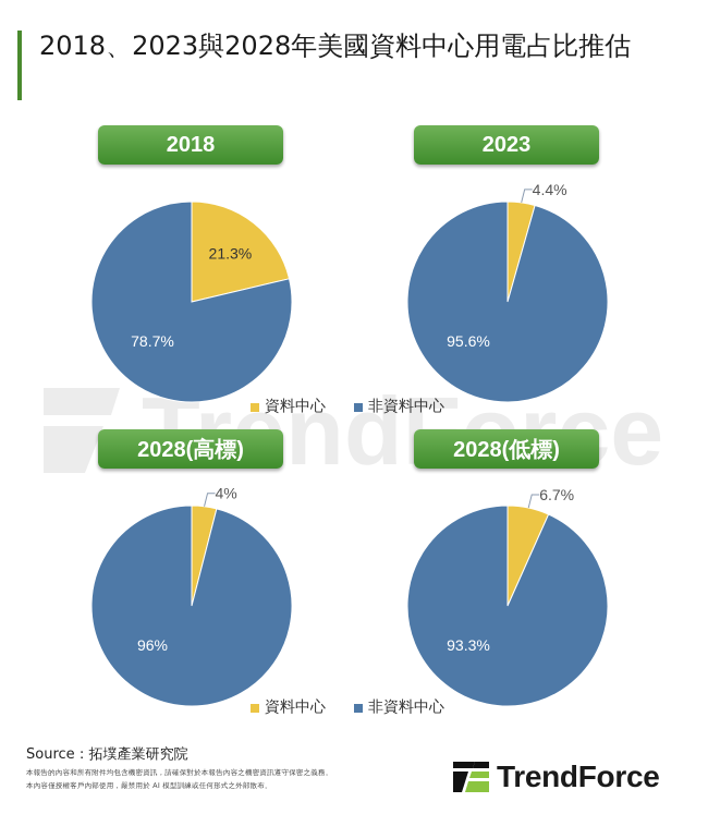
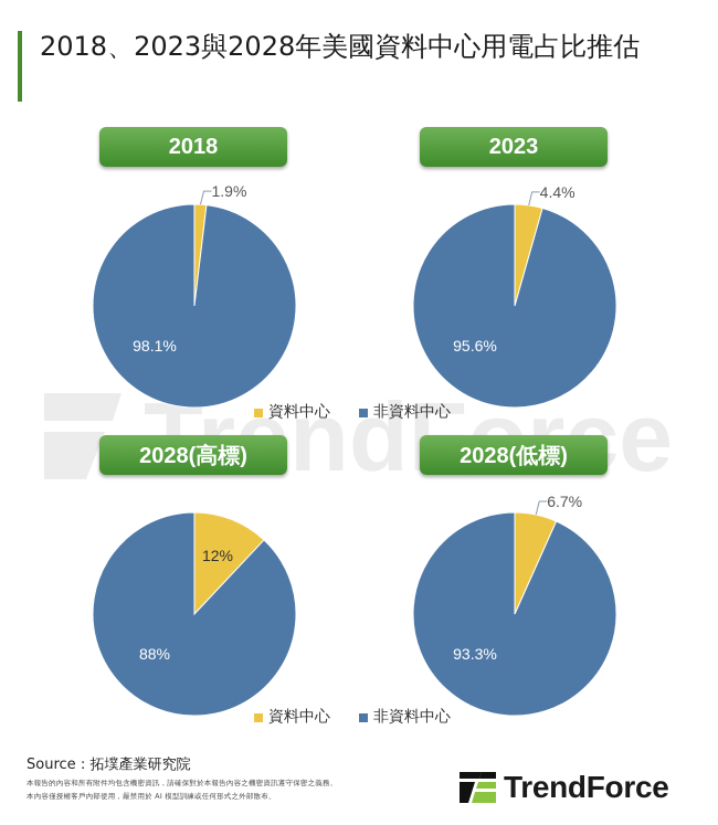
2018/資料中心: 21.3% -> 1.9%
2018/非資料中心: 78.7% -> 98.1%
2028(高標)/資料中心: 4% -> 12%
2028(高標)/非資料中心: 96% -> 88%
